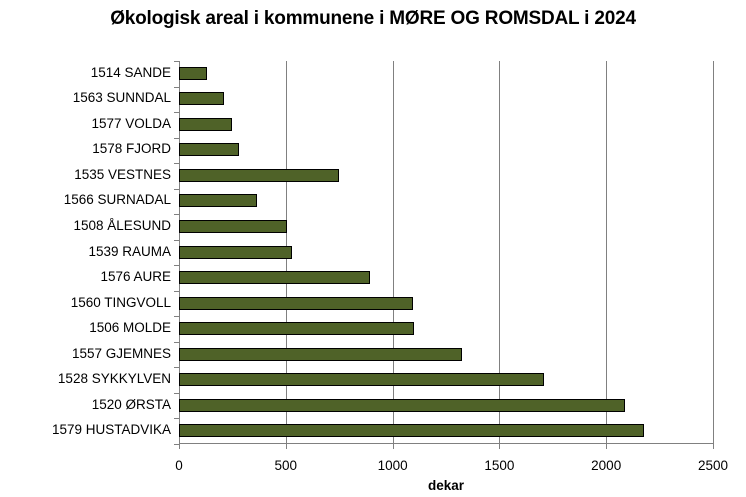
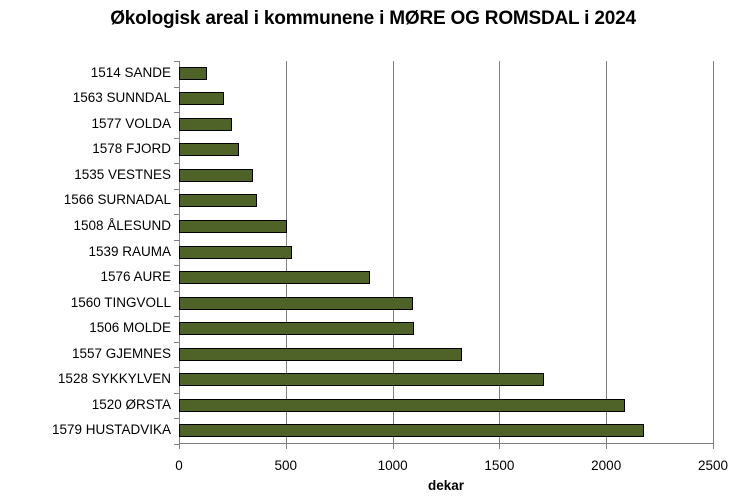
1535 VESTNES: 750 -> 350
